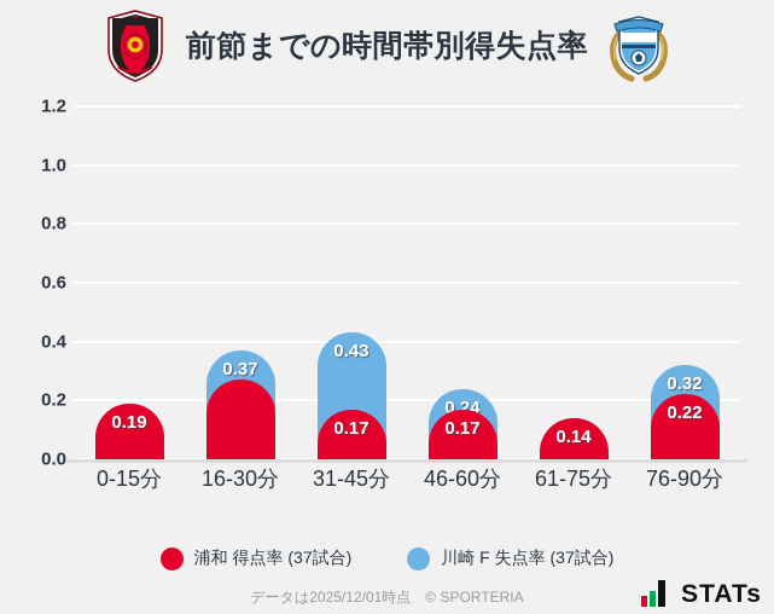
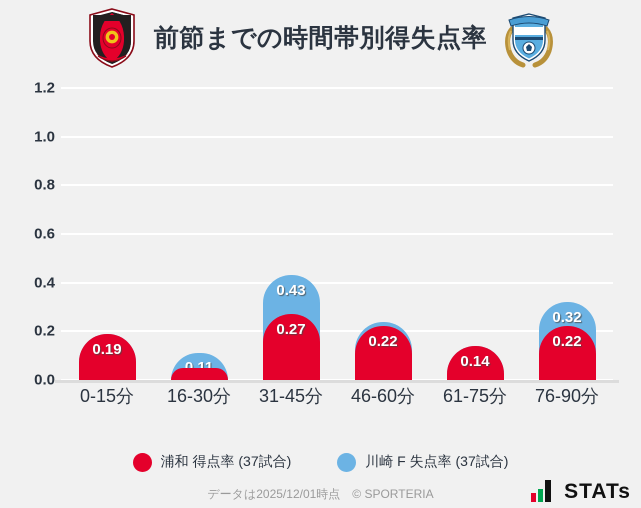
川崎 F 失点率 (37試合)/16-30分: 0.37 -> 0.11
浦和 得点率 (37試合)/16-30分: 0.27 -> 0.05
浦和 得点率 (37試合)/31-45分: 0.17 -> 0.27
浦和 得点率 (37試合)/46-60分: 0.17 -> 0.22
